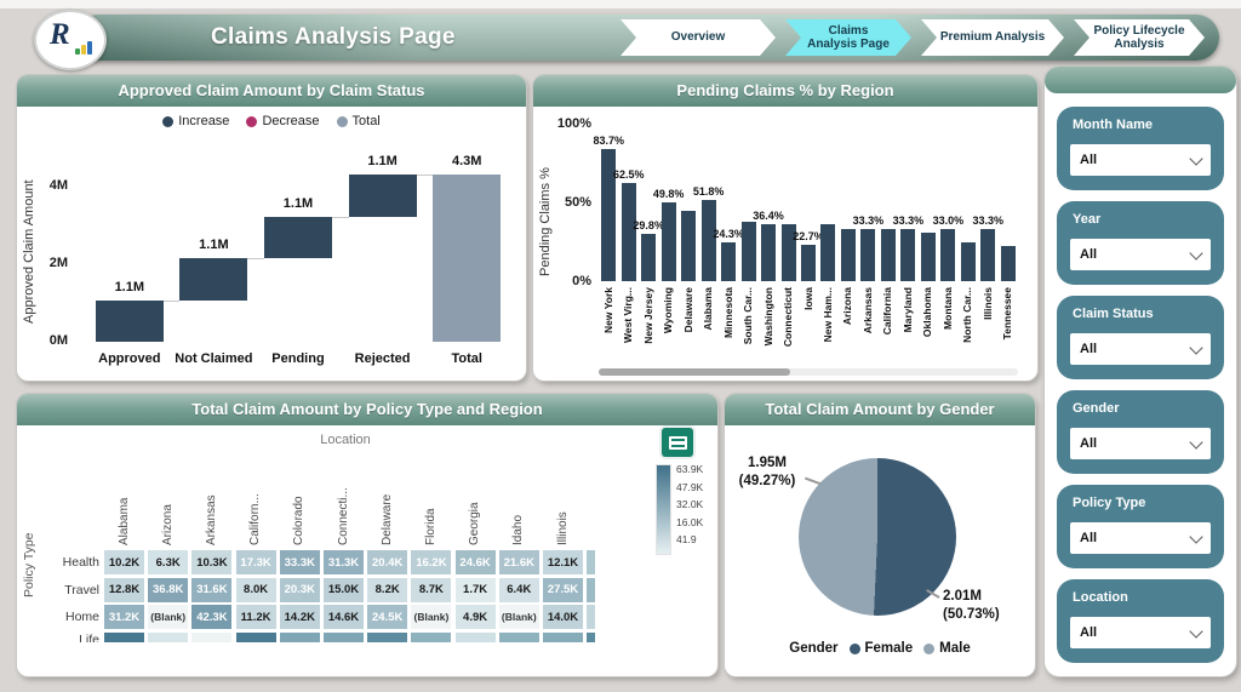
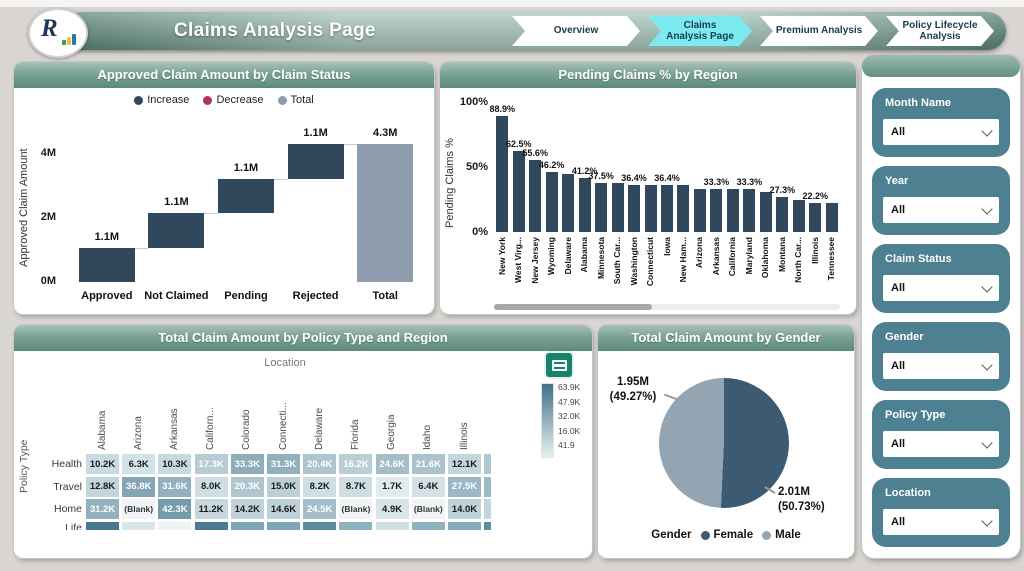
Pending Claims % by Region/New York: 83.7% -> 88.9%
Pending Claims % by Region/New Jersey: 29.8% -> 55.6%
Pending Claims % by Region/Wyoming: 49.8% -> 46.2%
Pending Claims % by Region/Alabama: 51.8% -> 41.2%
Pending Claims % by Region/Minnesota: 24.3% -> 37.5%
Pending Claims % by Region/Iowa: 22.7% -> 36.4%
Pending Claims % by Region/Montana: 33.0% -> 27.3%
Pending Claims % by Region/Illinois: 33.3% -> 22.2%
